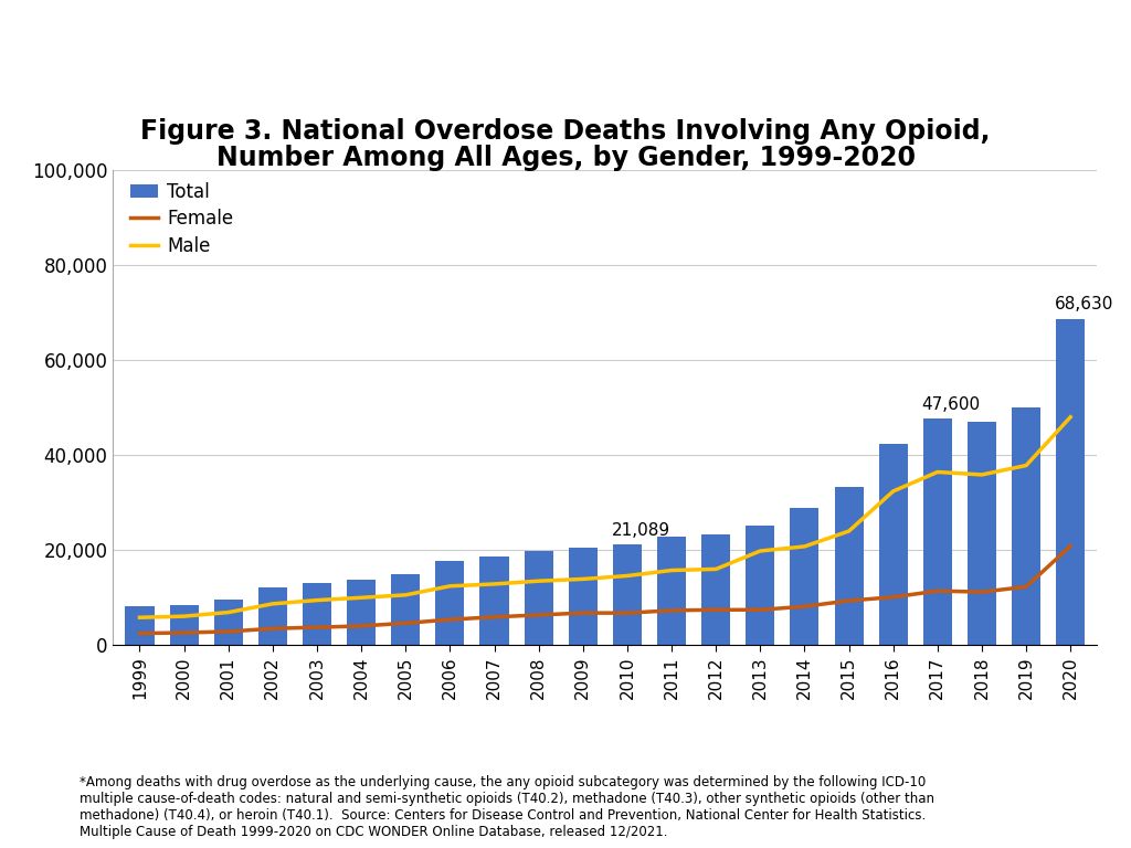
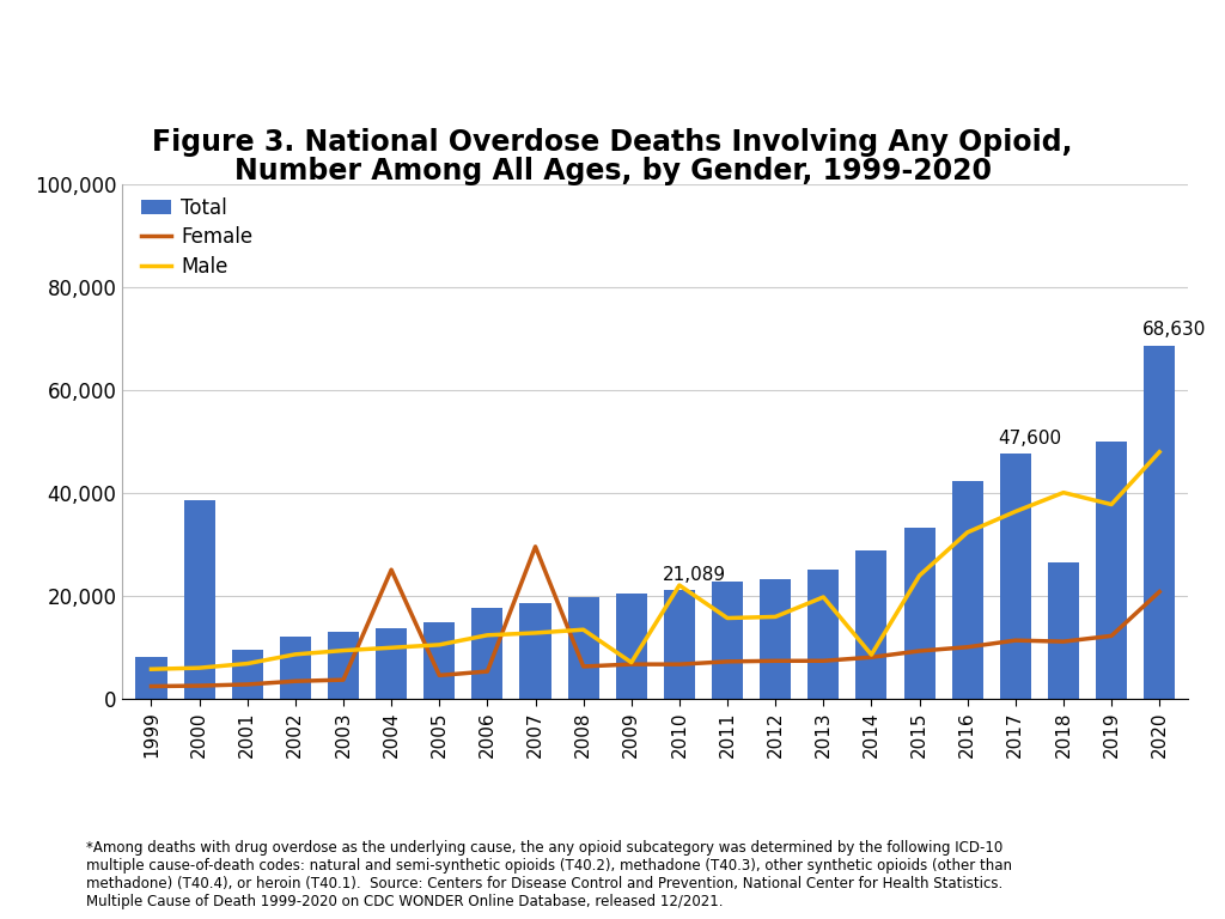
Total/2000: 8,400 -> 38,500
Female/2004: 3,900 -> 25,000
Female/2007: 5,800 -> 29,500
Male/2009: 13,800 -> 7,000
Male/2010: 14,500 -> 22,000
Male/2014: 20,600 -> 8,500
Total/2018: 46,800 -> 26,500
Male/2018: 35,700 -> 40,000
